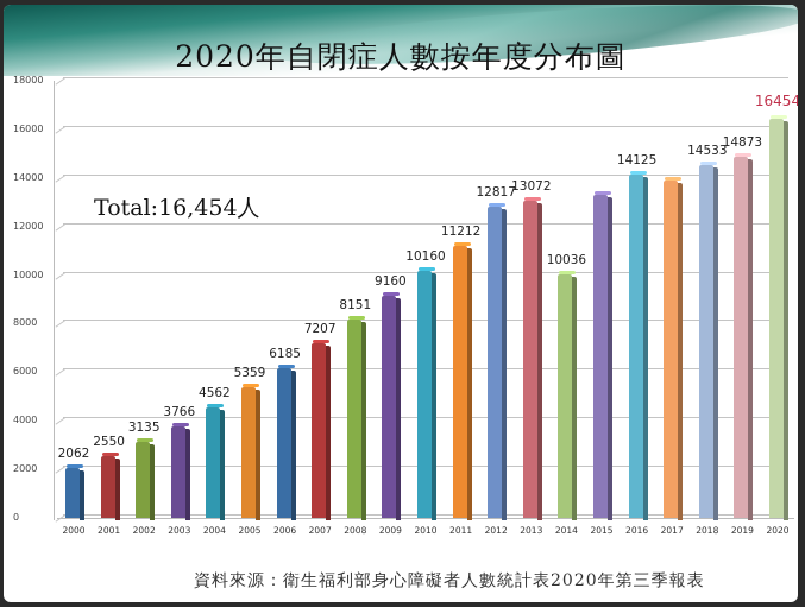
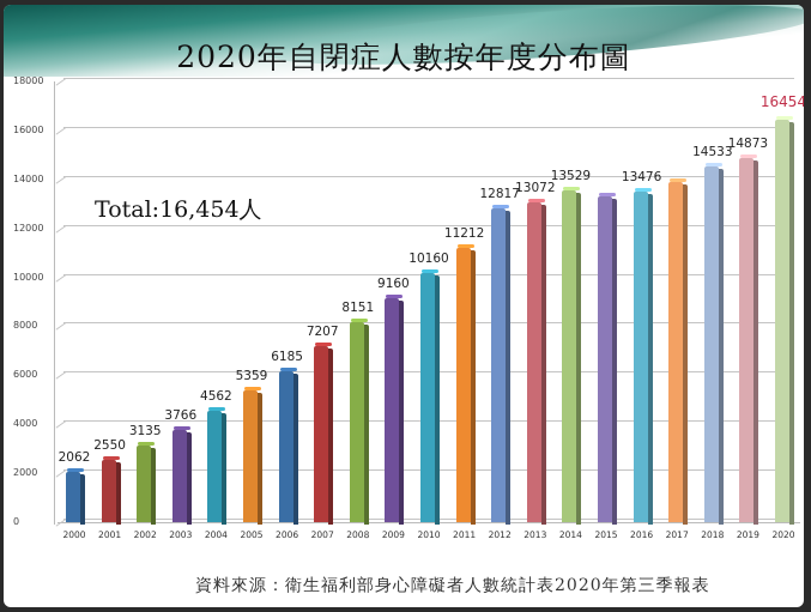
2014: 10036 -> 13529
2016: 14125 -> 13476
